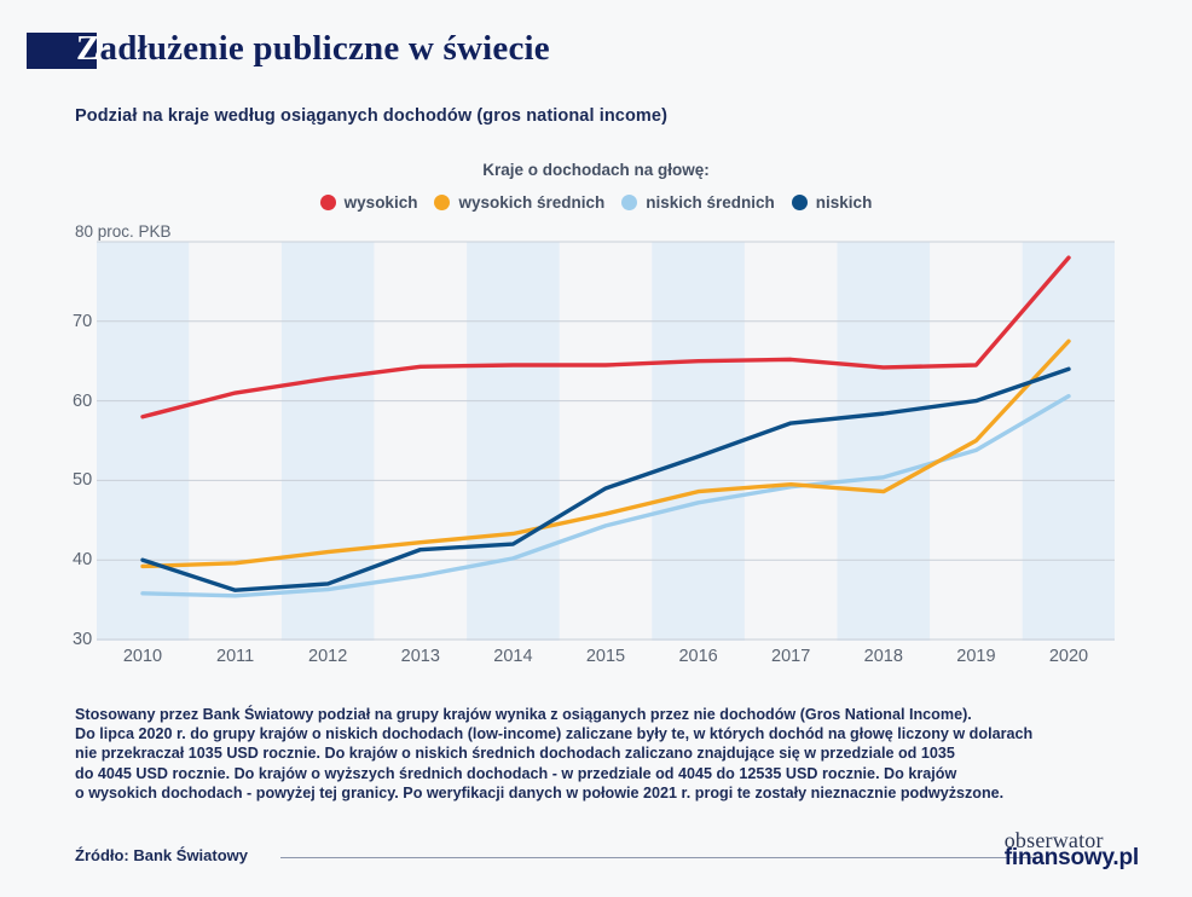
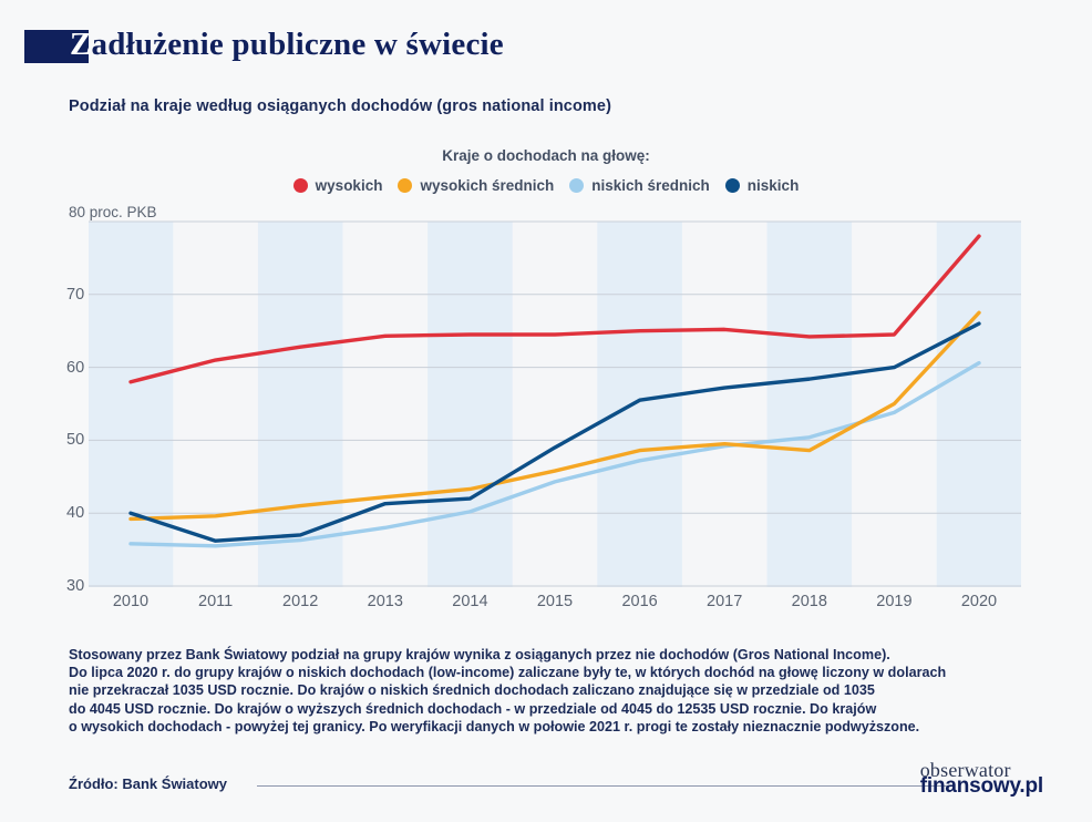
niskich/2016: 53 -> 56
niskich/2020: 64 -> 66
